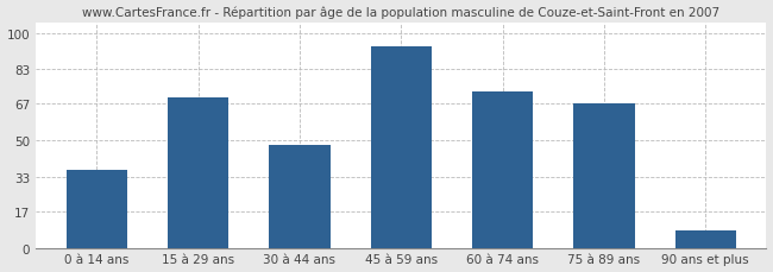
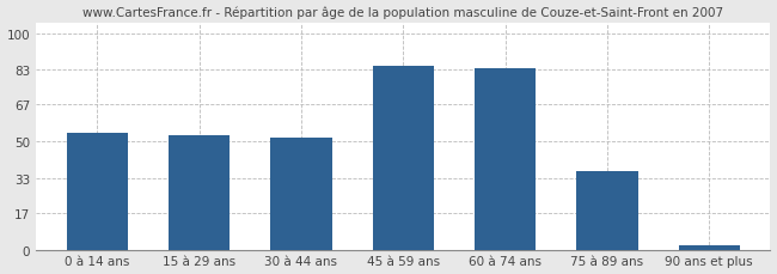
0 à 14 ans: 36 -> 54
15 à 29 ans: 70 -> 53
30 à 44 ans: 48 -> 52
45 à 59 ans: 94 -> 85
60 à 74 ans: 73 -> 84
75 à 89 ans: 67 -> 36
90 ans et plus: 8 -> 2
